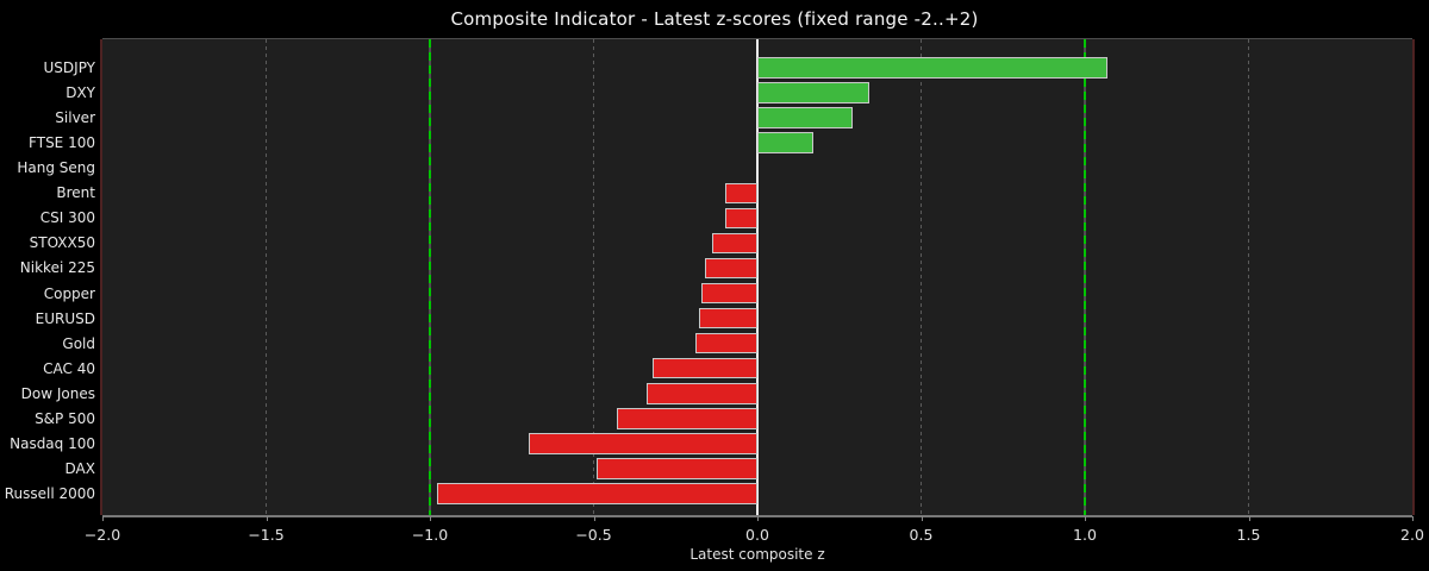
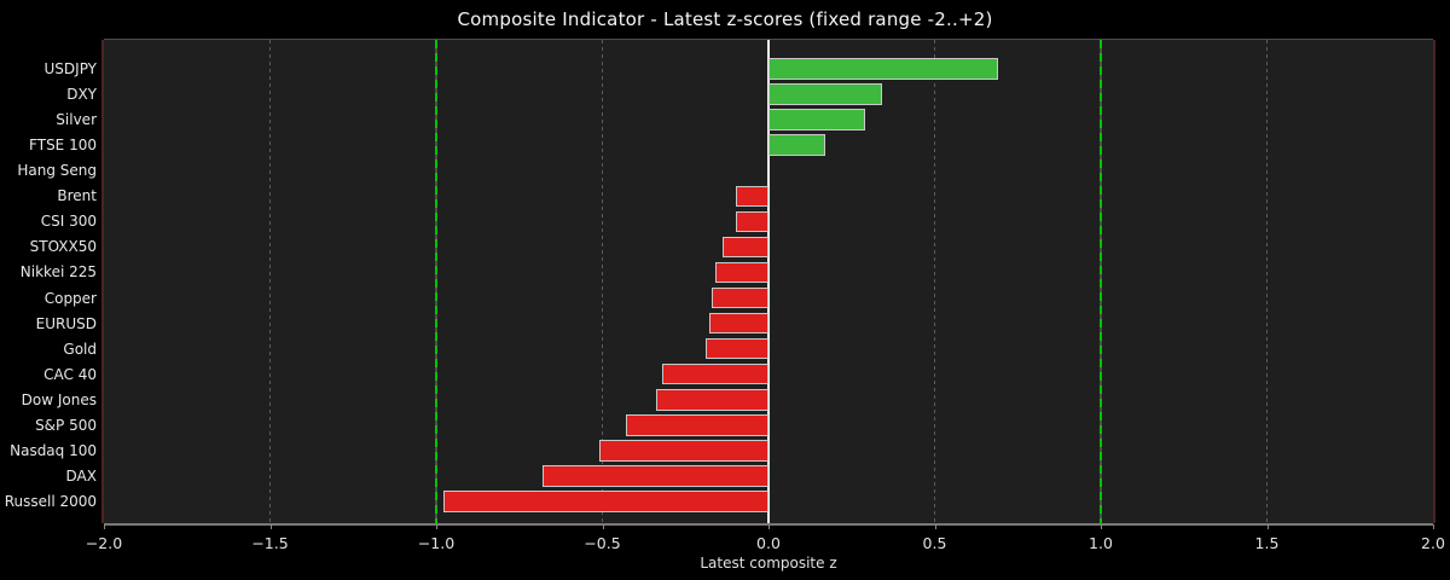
USDJPY: 1.07 -> 0.69
Nasdaq 100: -0.70 -> -0.51
DAX: -0.49 -> -0.68
